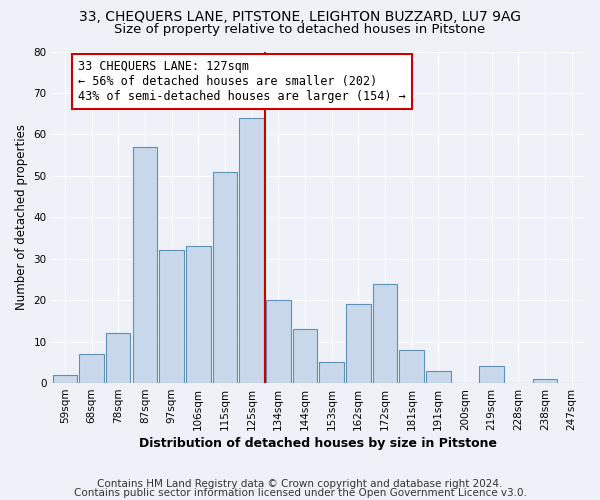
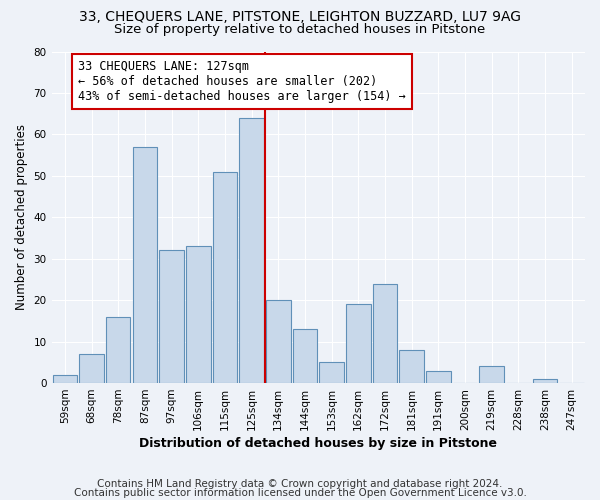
78sqm: 12 -> 16
